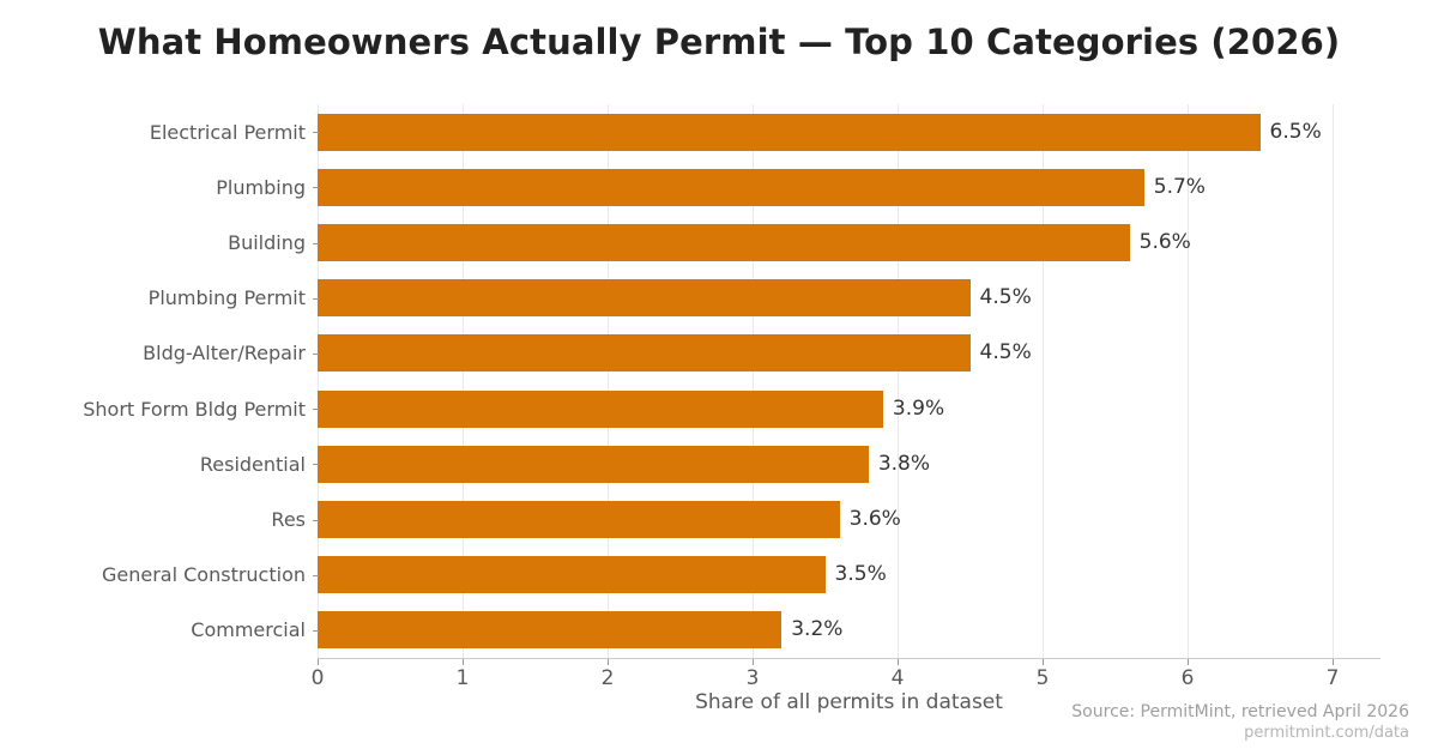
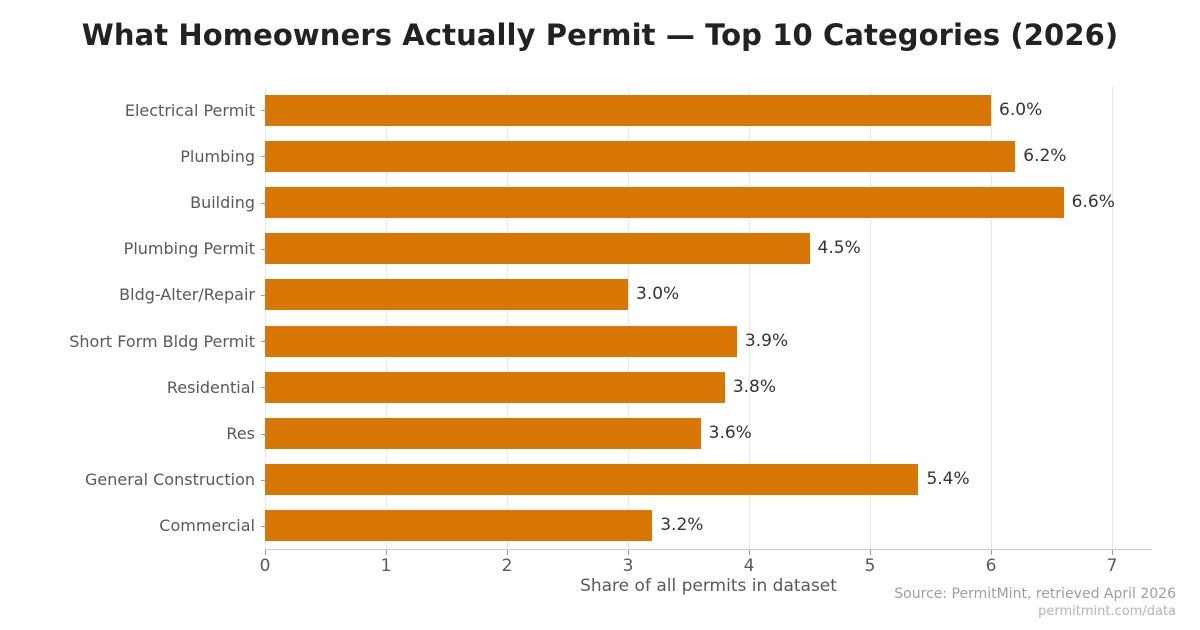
Electrical Permit: 6.5% -> 6.0%
Plumbing: 5.7% -> 6.2%
Building: 5.6% -> 6.6%
Bldg-Alter/Repair: 4.5% -> 3.0%
General Construction: 3.5% -> 5.4%
